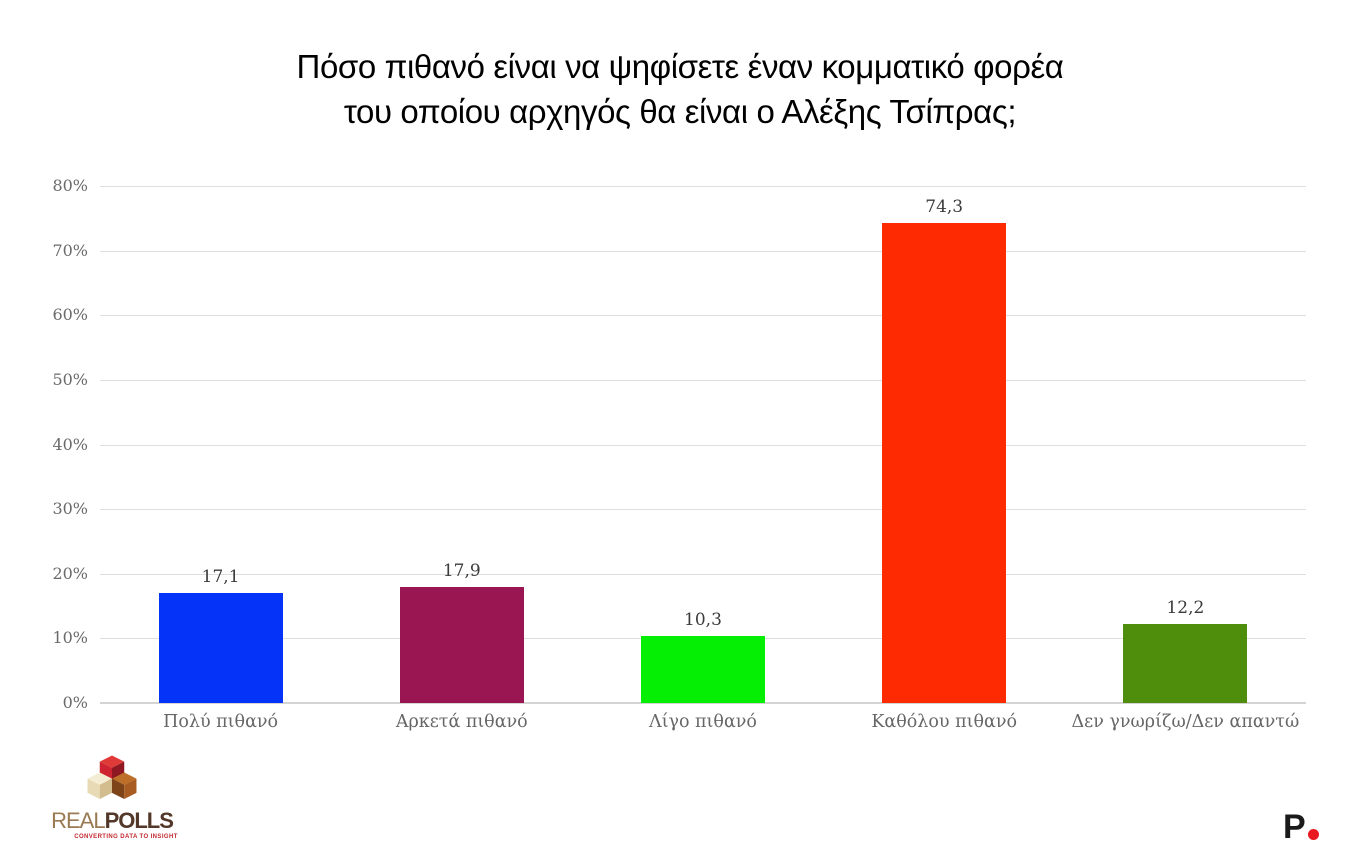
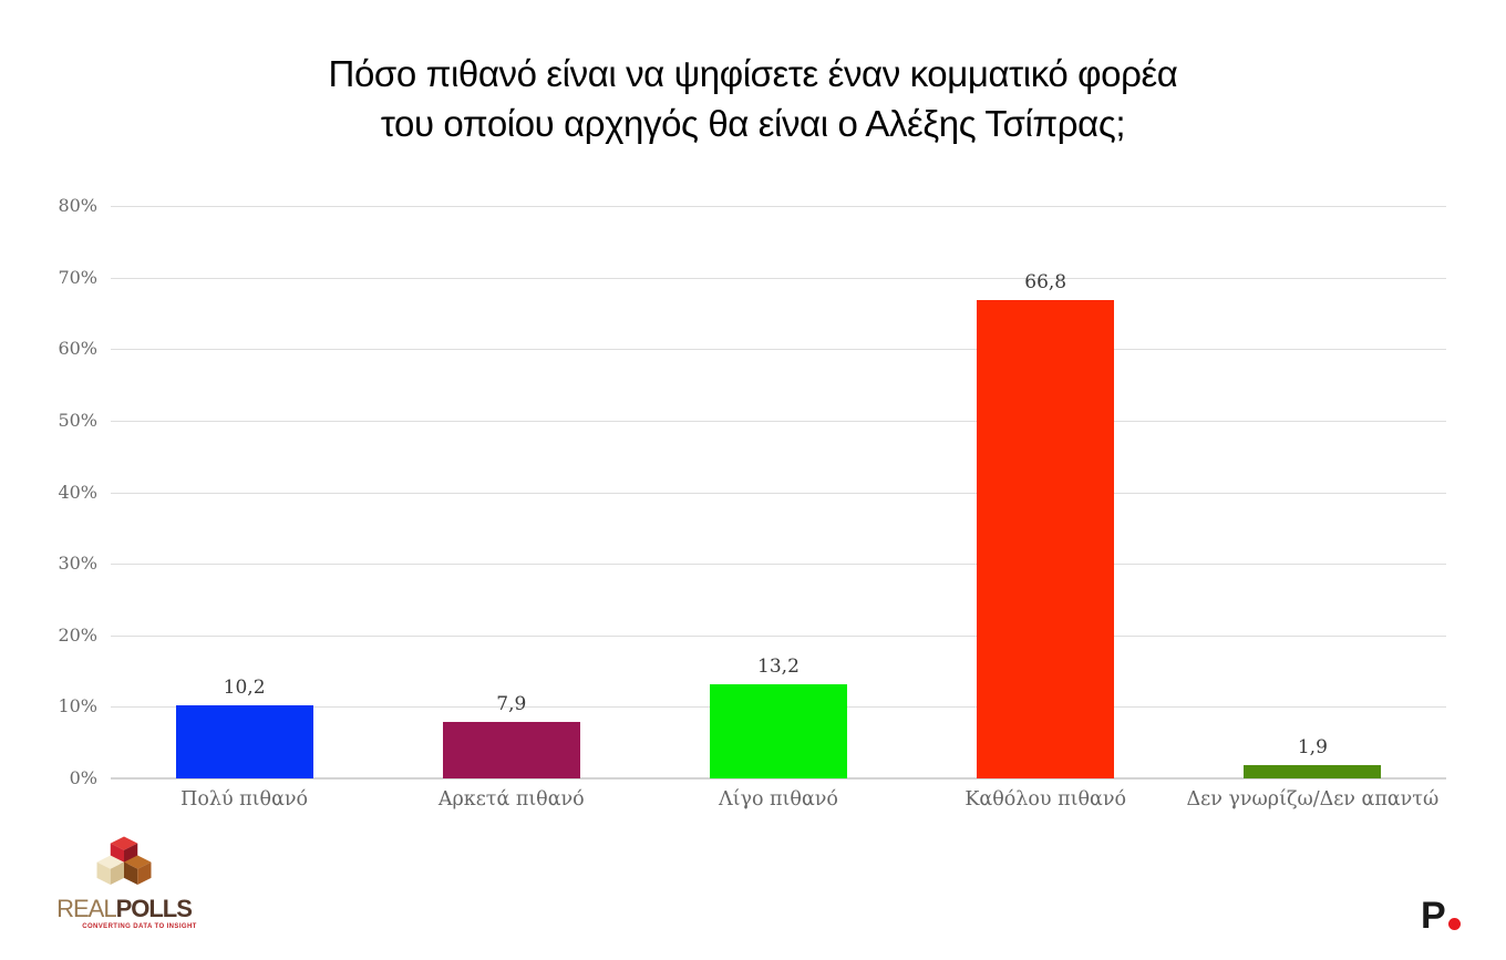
Πολύ πιθανό: 17,1 -> 10,2
Αρκετά πιθανό: 17,9 -> 7,9
Λίγο πιθανό: 10,3 -> 13,2
Καθόλου πιθανό: 74,3 -> 66,8
Δεν γνωρίζω/Δεν απαντώ: 12,2 -> 1,9
